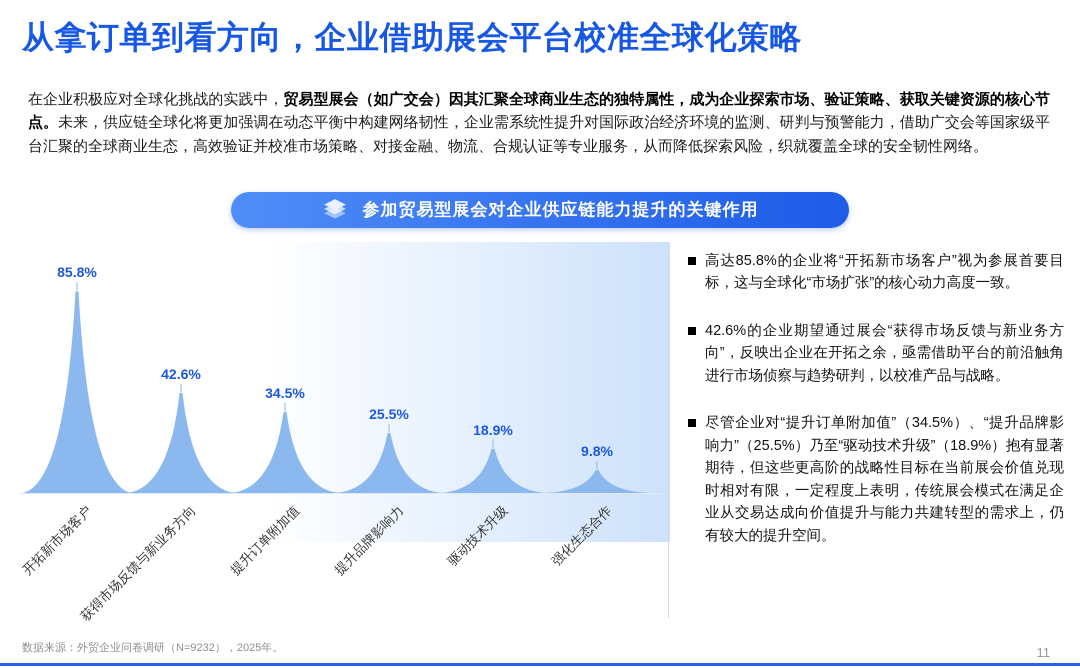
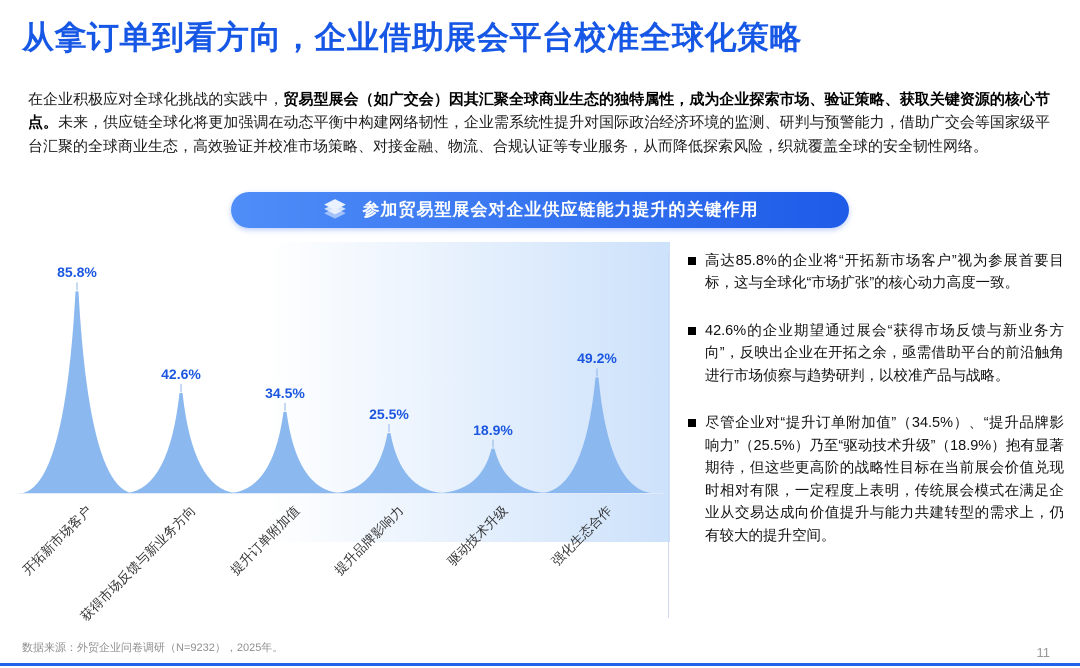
强化生态合作: 9.8% -> 49.2%
